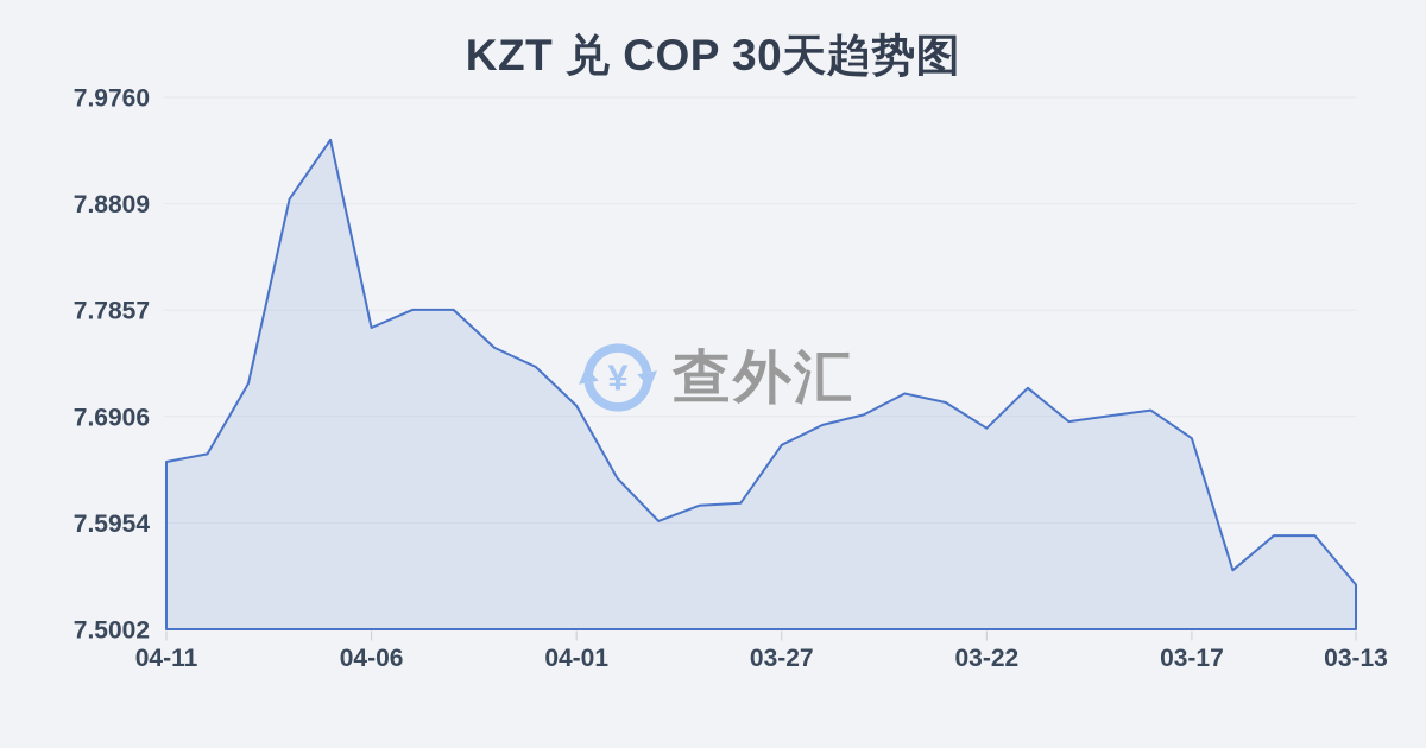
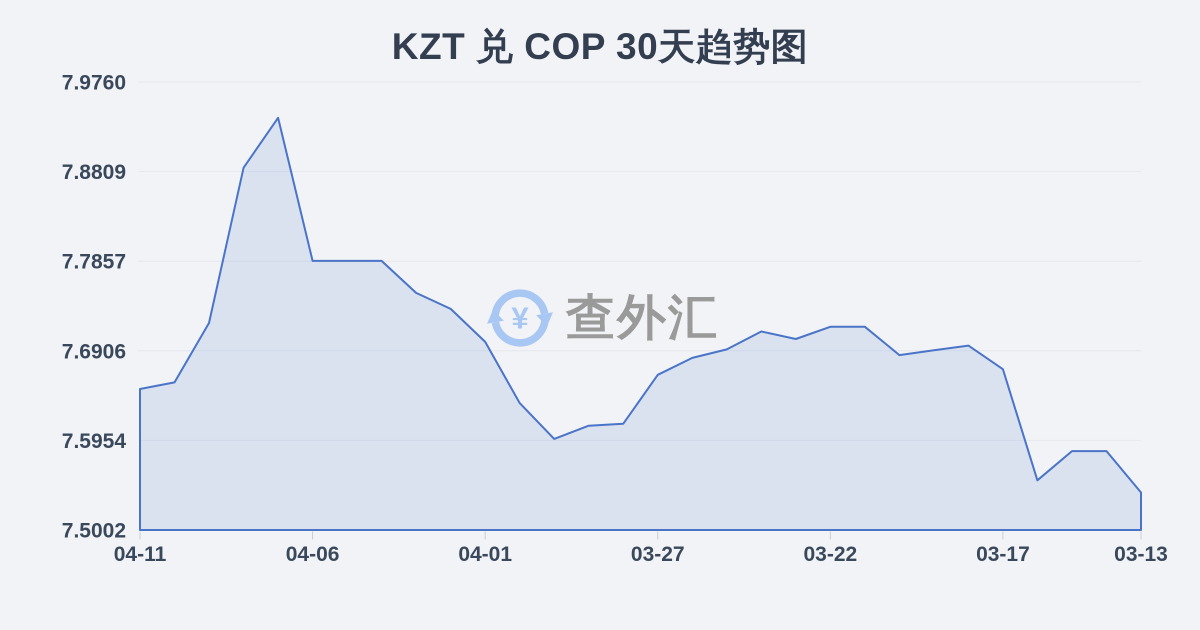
04-06: 7.77 -> 7.79
03-22: 7.68 -> 7.72
